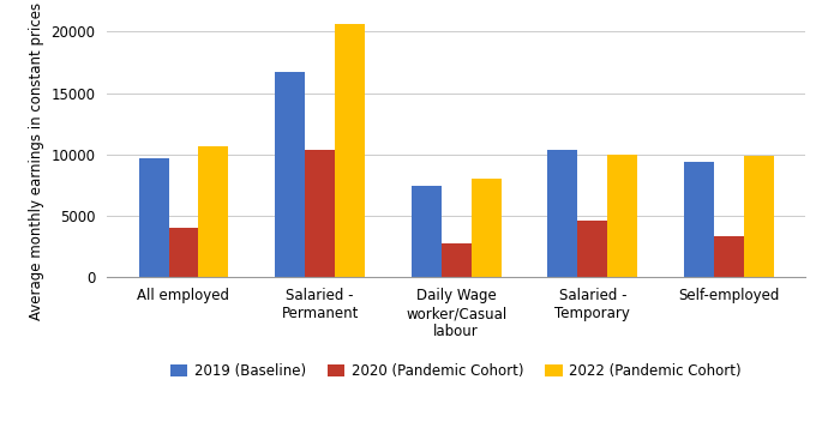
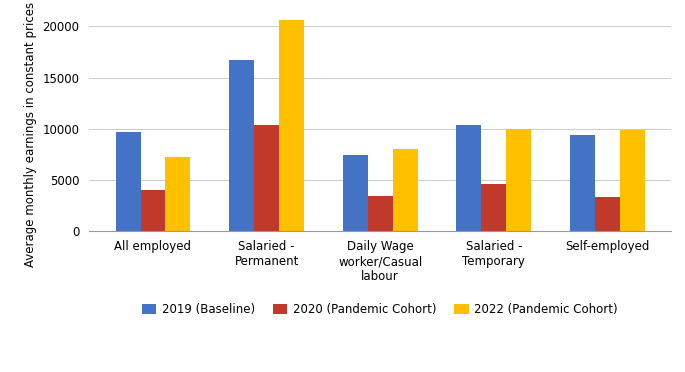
2022 (Pandemic Cohort)/All employed: 10600 -> 7200
2020 (Pandemic Cohort)/Daily Wage worker/Casual labour: 2700 -> 3400
